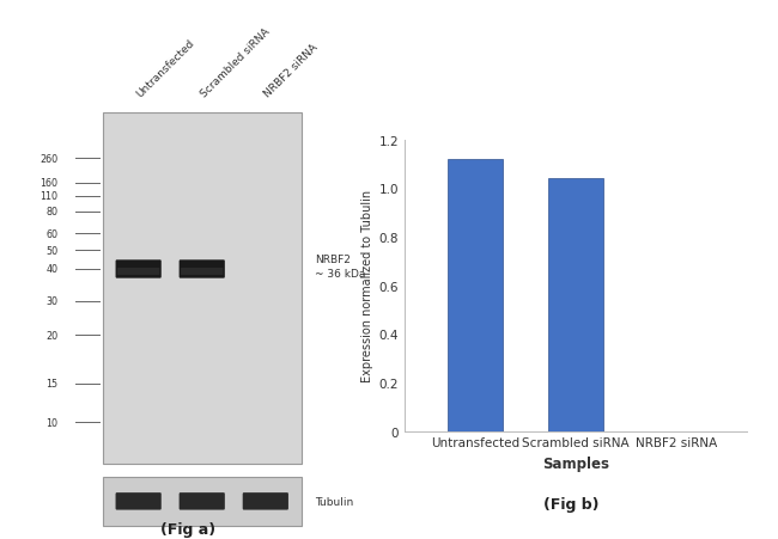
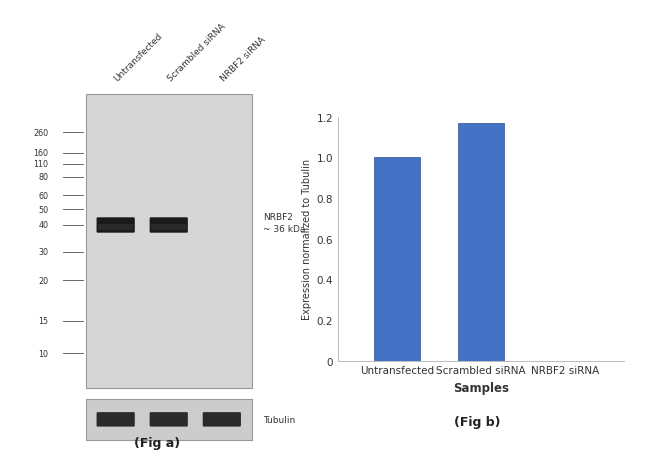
Untransfected: 1.12 -> 1.00
Scrambled siRNA: 1.04 -> 1.17
